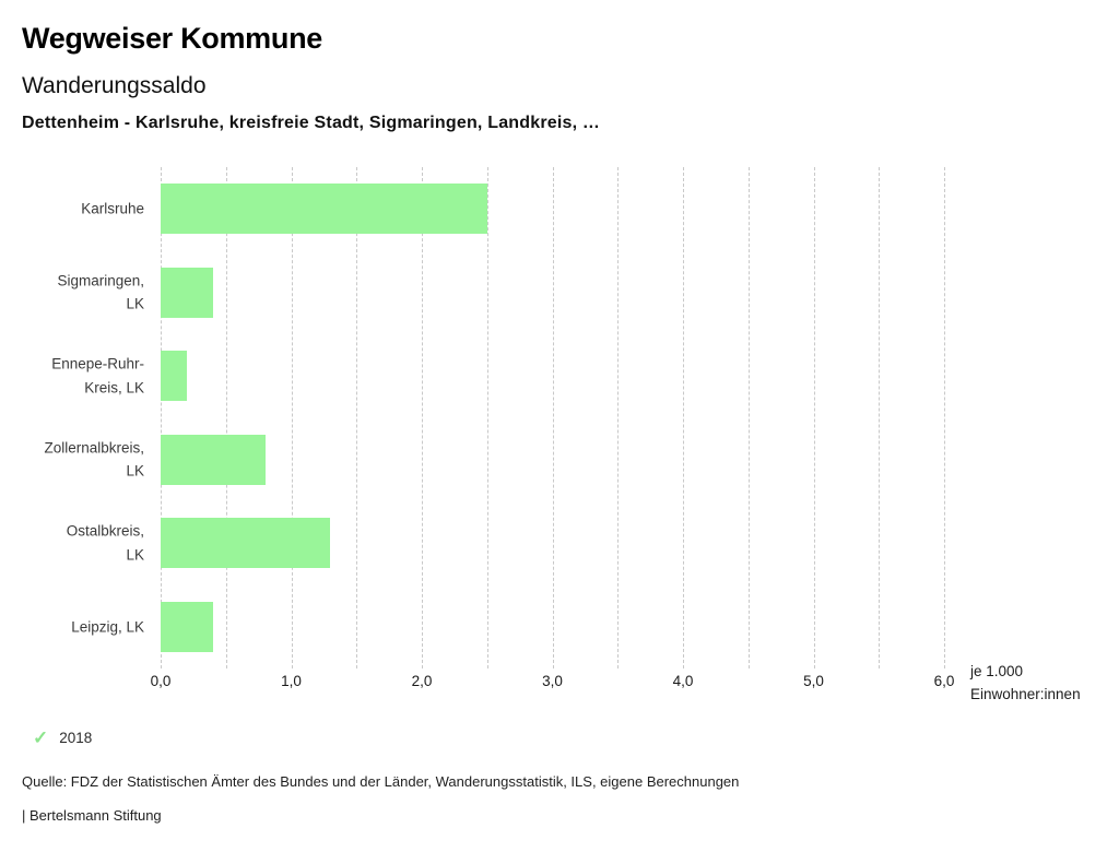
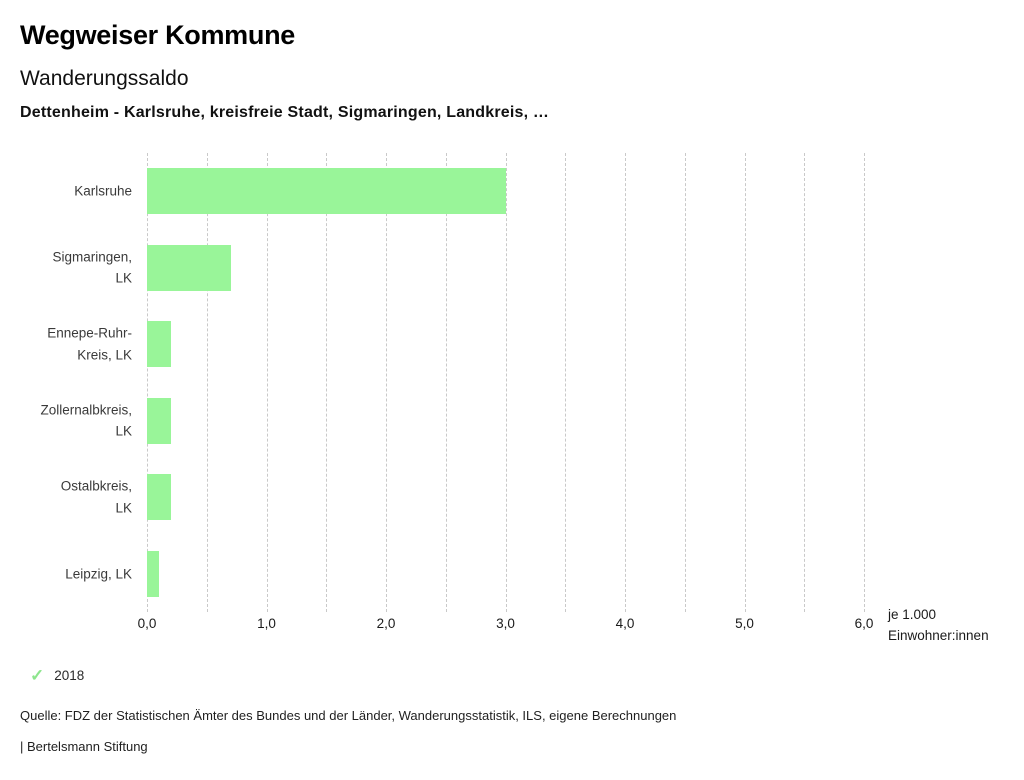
Karlsruhe: 2,5 -> 3,0
Sigmaringen, LK: 0,4 -> 0,7
Zollernalbkreis, LK: 0,8 -> 0,2
Ostalbkreis, LK: 1,3 -> 0,2
Leipzig, LK: 0,4 -> 0,1
